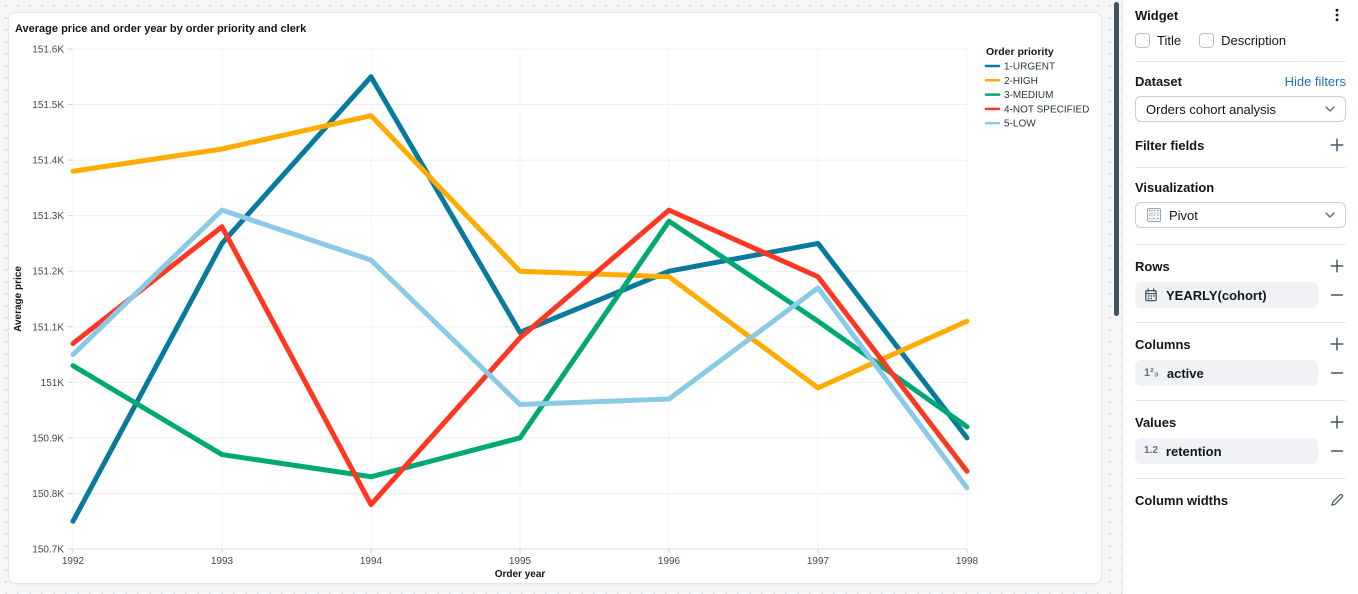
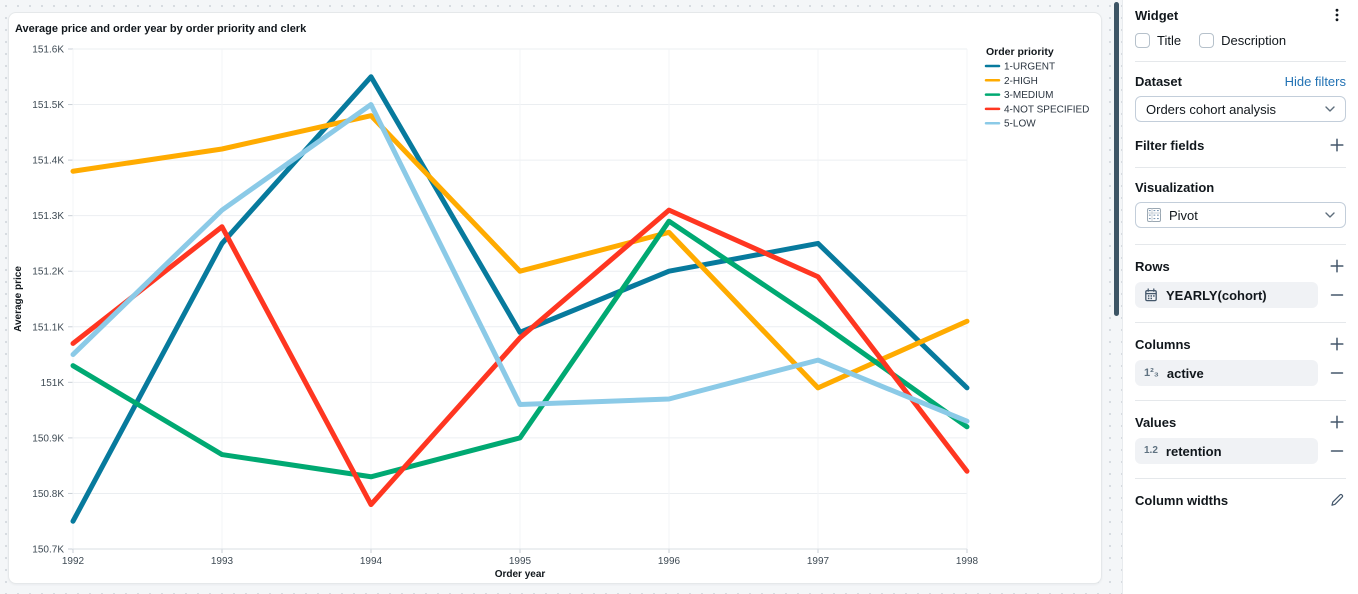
5-LOW/1994: 151.22K -> 151.50K
2-HIGH/1996: 151.19K -> 151.27K
5-LOW/1997: 151.17K -> 151.04K
1-URGENT/1998: 150.90K -> 150.99K
5-LOW/1998: 150.81K -> 150.93K
